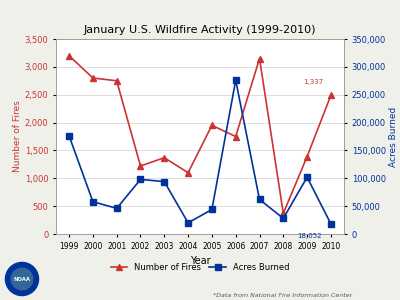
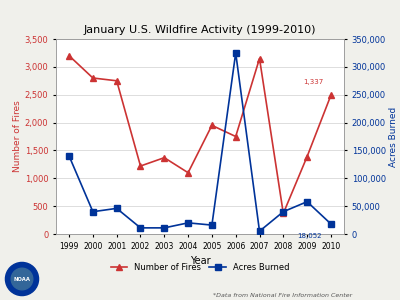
Acres Burned/1999: 176,000 -> 140,000
Acres Burned/2000: 58,000 -> 40,000
Acres Burned/2002: 98,000 -> 11,000
Acres Burned/2003: 94,000 -> 11,000
Acres Burned/2005: 44,000 -> 16,000
Acres Burned/2006: 276,000 -> 325,000
Acres Burned/2007: 62,000 -> 5,000
Acres Burned/2008: 28,000 -> 40,000
Acres Burned/2009: 102,000 -> 58,000
